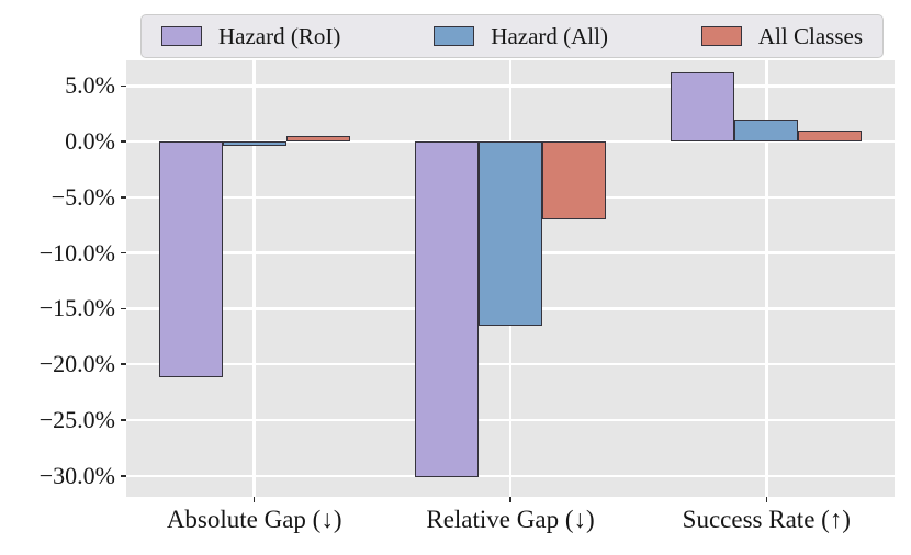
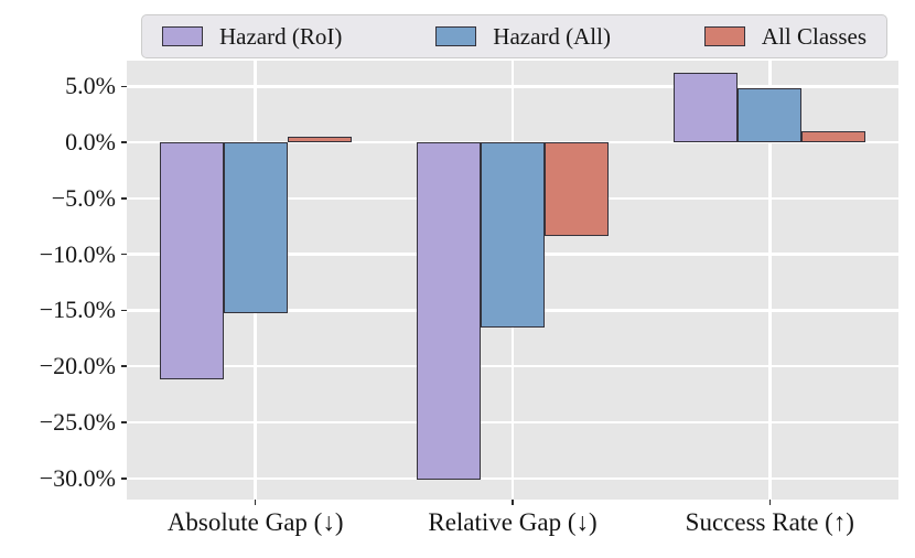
Hazard (All)/Absolute Gap (↓): -0.4% -> -15.3%
All Classes/Relative Gap (↓): -7.0% -> -8.4%
Hazard (All)/Success Rate (↑): 2.0% -> 4.8%
